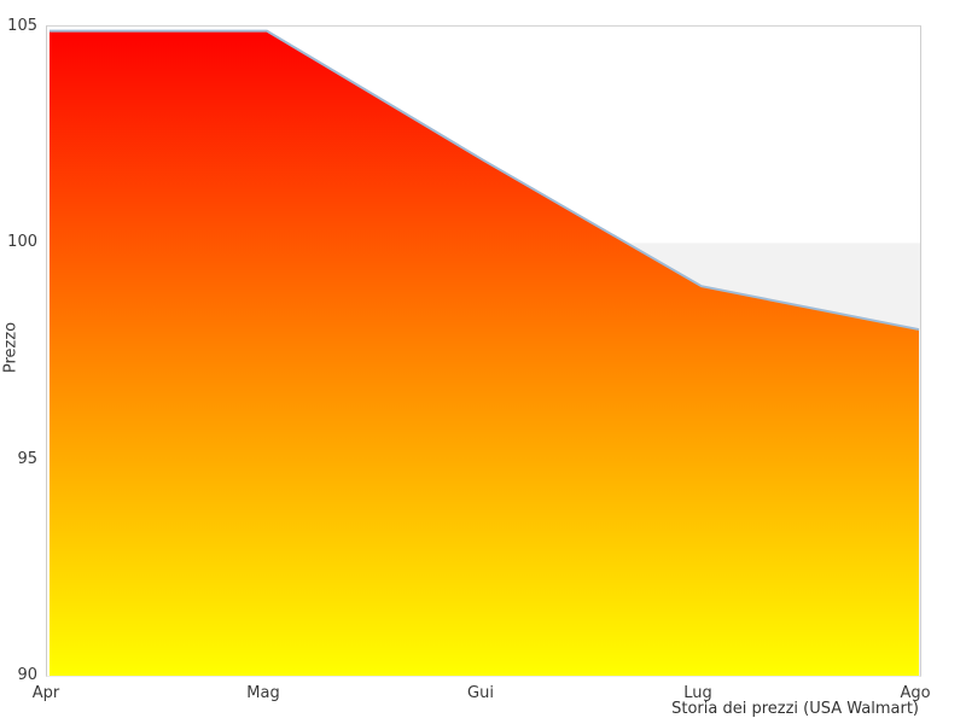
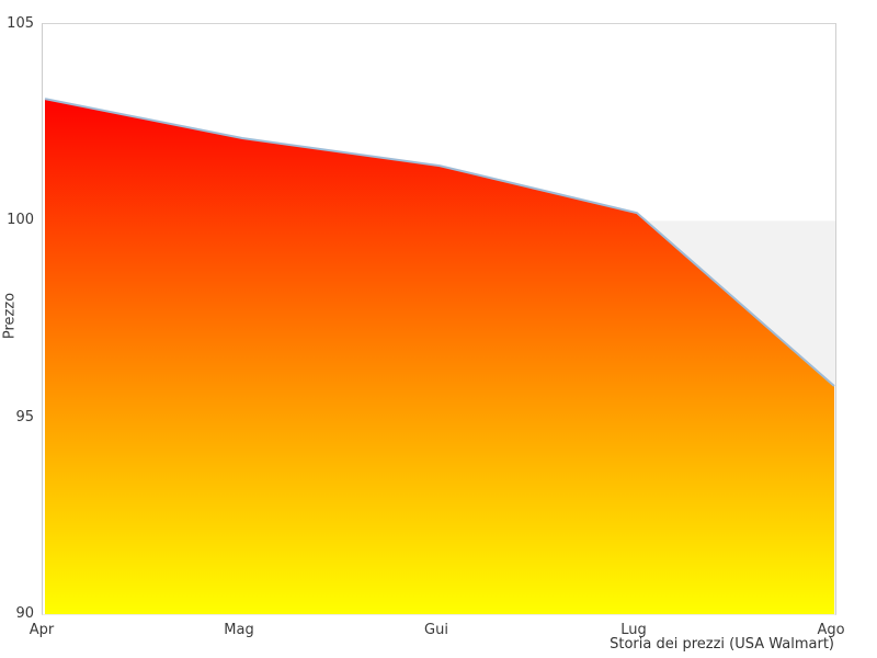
Apr: 104.9 -> 103.1
Mag: 104.9 -> 102.1
Gui: 101.9 -> 101.4
Lug: 99.0 -> 100.2
Ago: 98.0 -> 95.8
